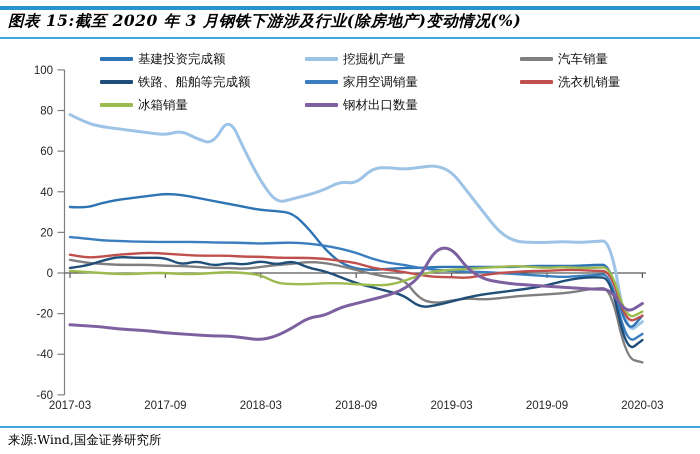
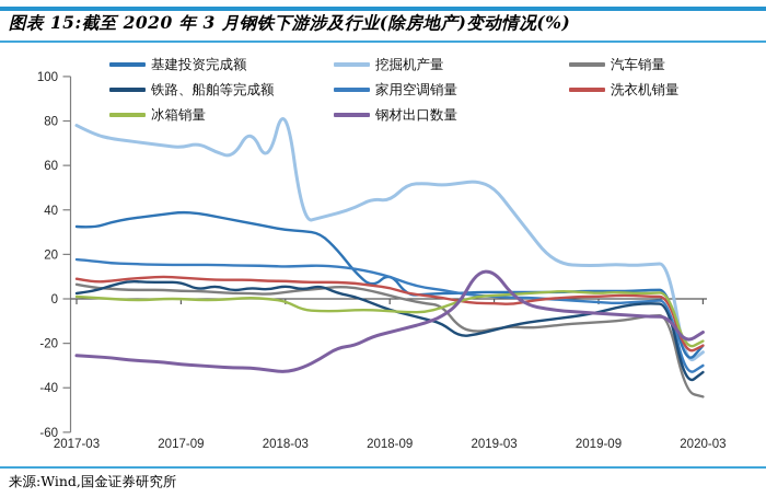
挖掘机产量/2018-03: 45 -> 91
基建投资完成额/2018-09: 2 -> 12
